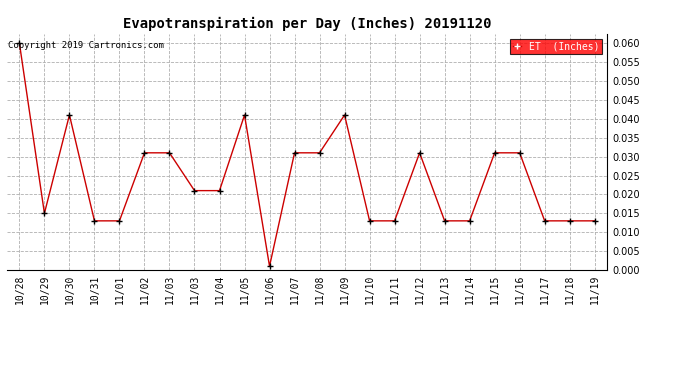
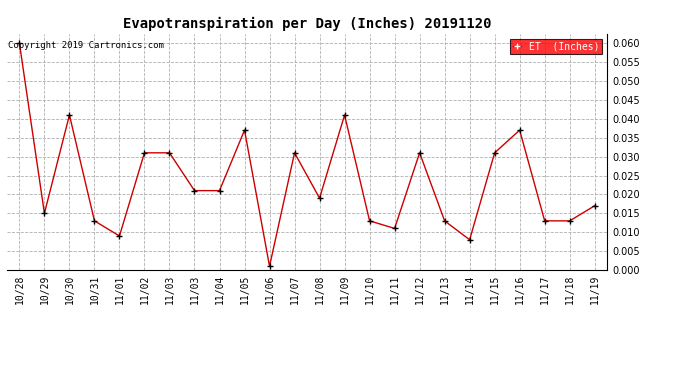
11/01: 0.013 -> 0.009
11/05: 0.041 -> 0.037
11/08: 0.031 -> 0.019
11/11: 0.013 -> 0.011
11/14: 0.013 -> 0.008
11/16: 0.031 -> 0.037
11/19: 0.013 -> 0.017
